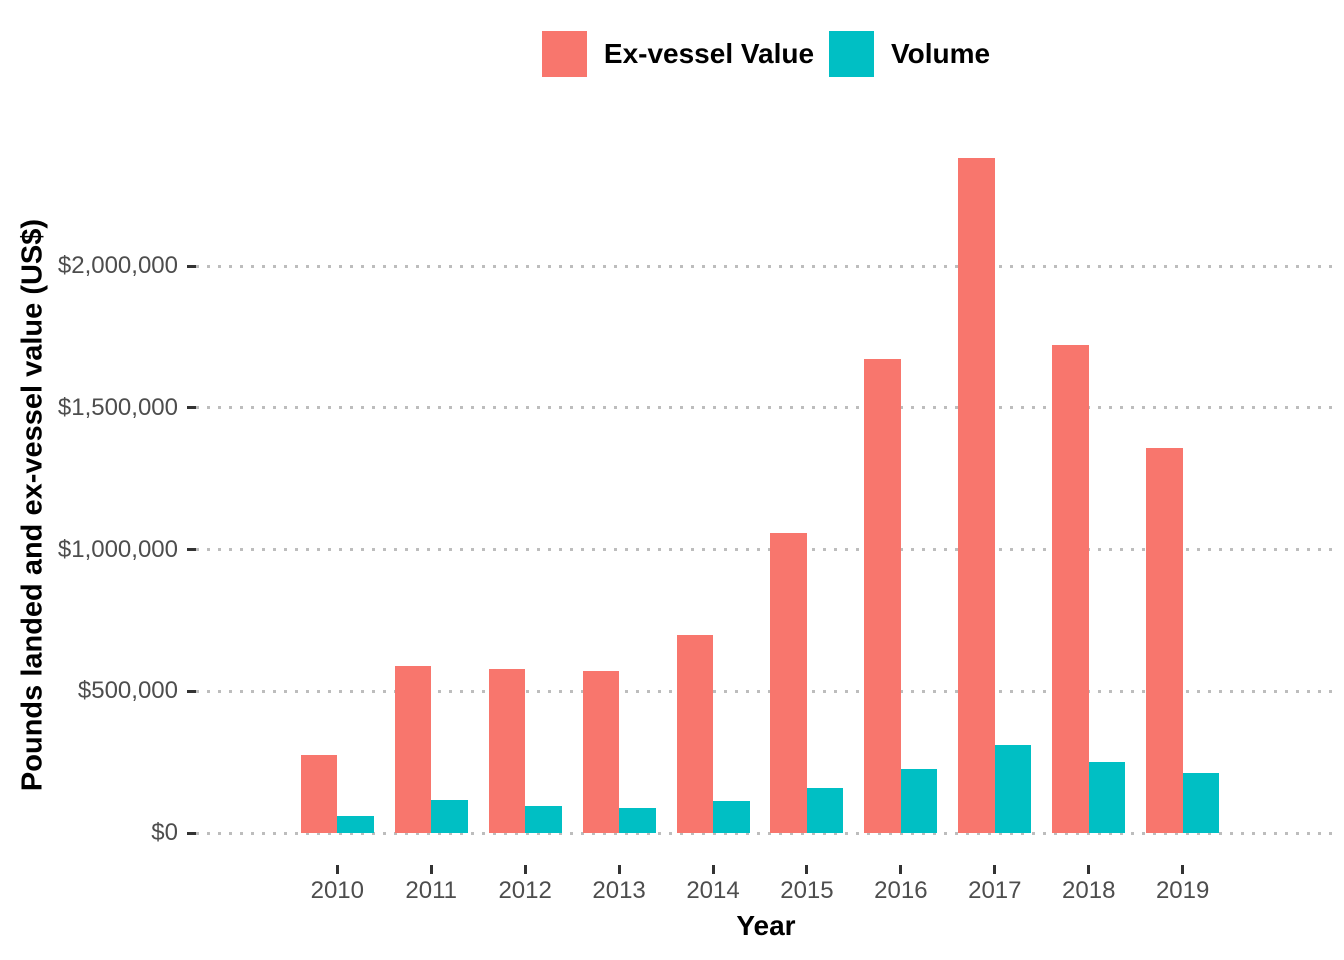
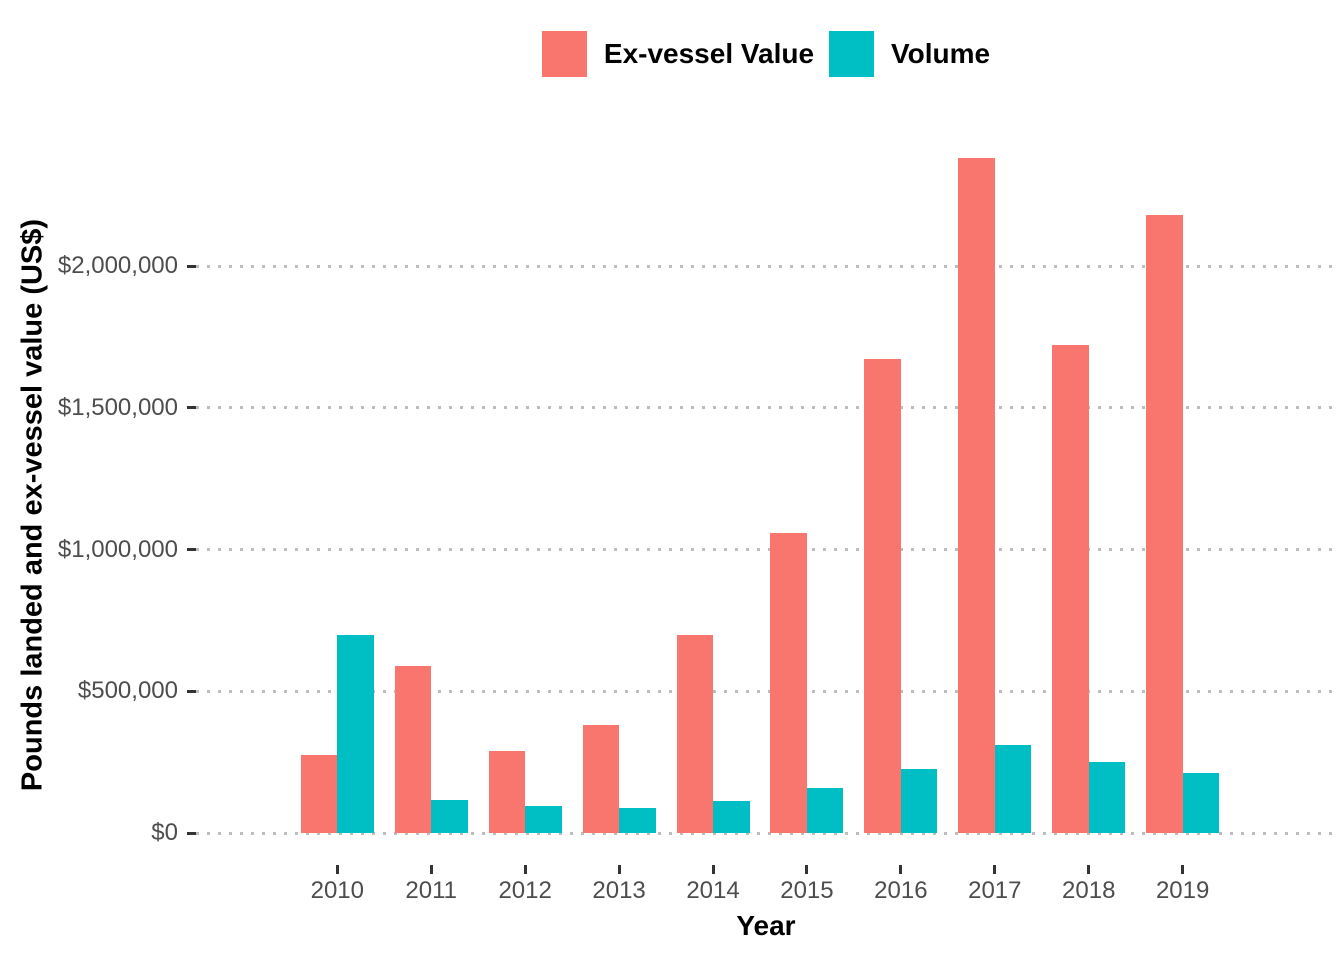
Volume/2010: $60000 -> $700000
Ex-vessel Value/2012: $580000 -> $290000
Ex-vessel Value/2013: $570000 -> $380000
Ex-vessel Value/2019: $1360000 -> $2180000
